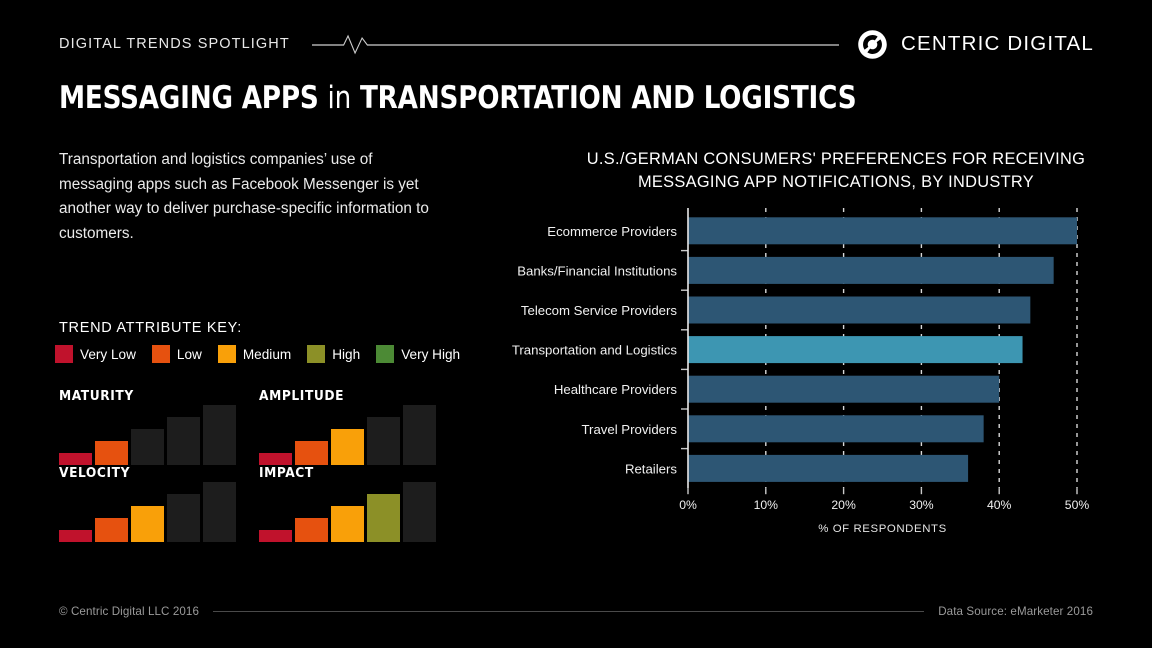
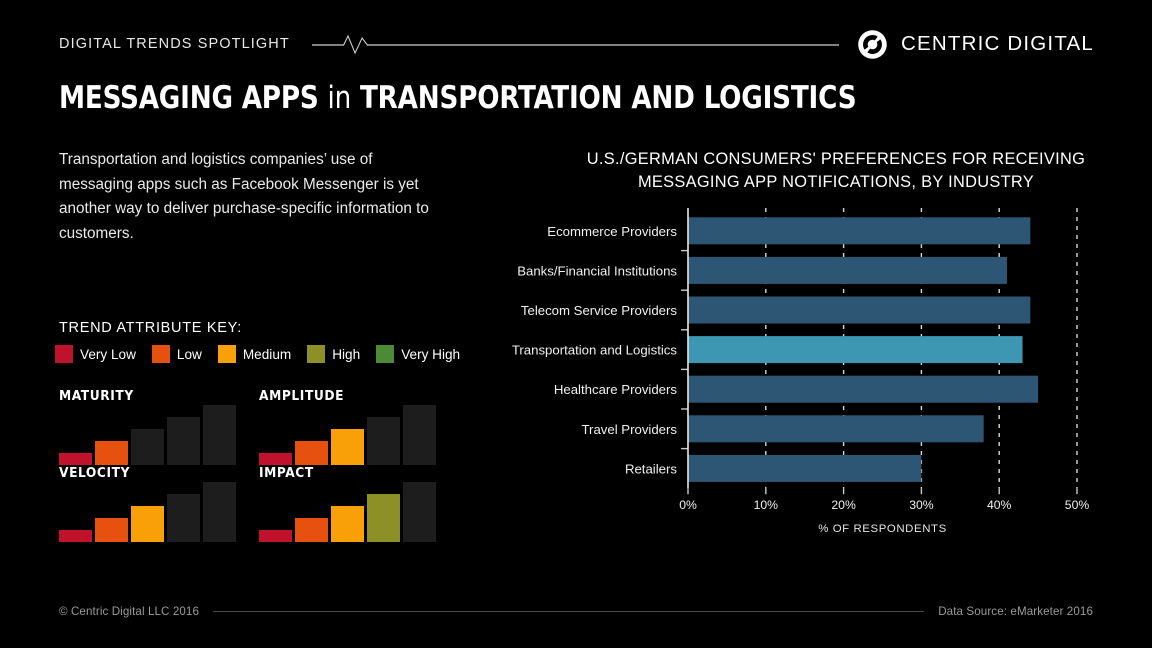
Ecommerce Providers: 50% -> 44%
Banks/Financial Institutions: 47% -> 41%
Healthcare Providers: 40% -> 45%
Retailers: 36% -> 30%
